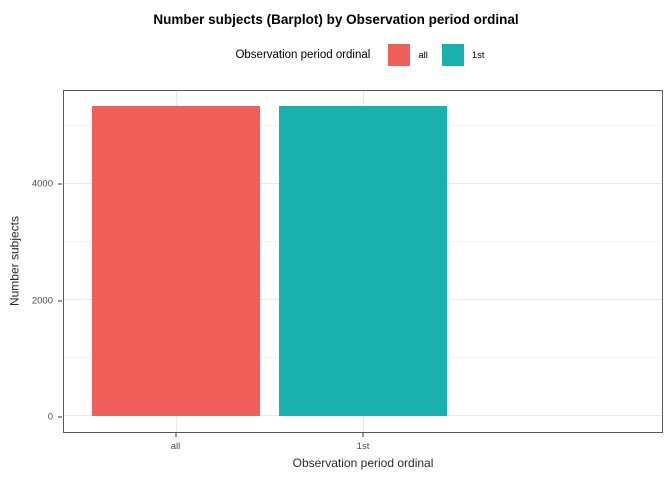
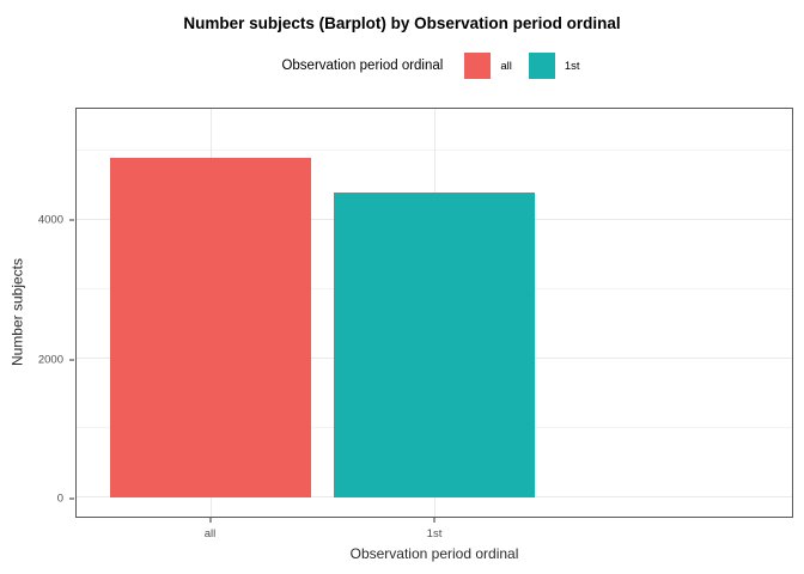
all: 5400 -> 4900
1st: 5400 -> 4400
